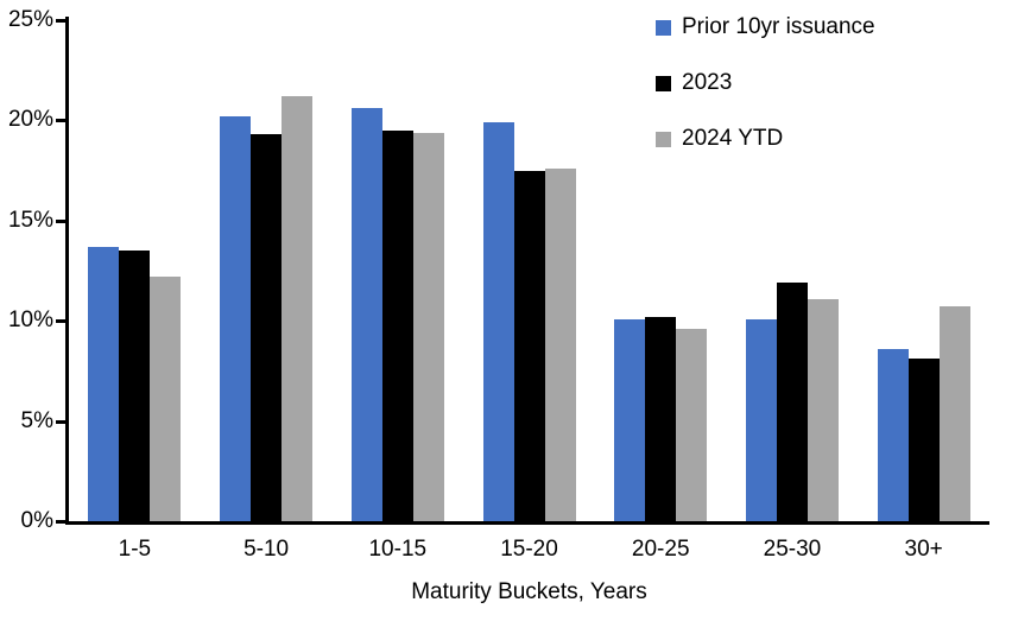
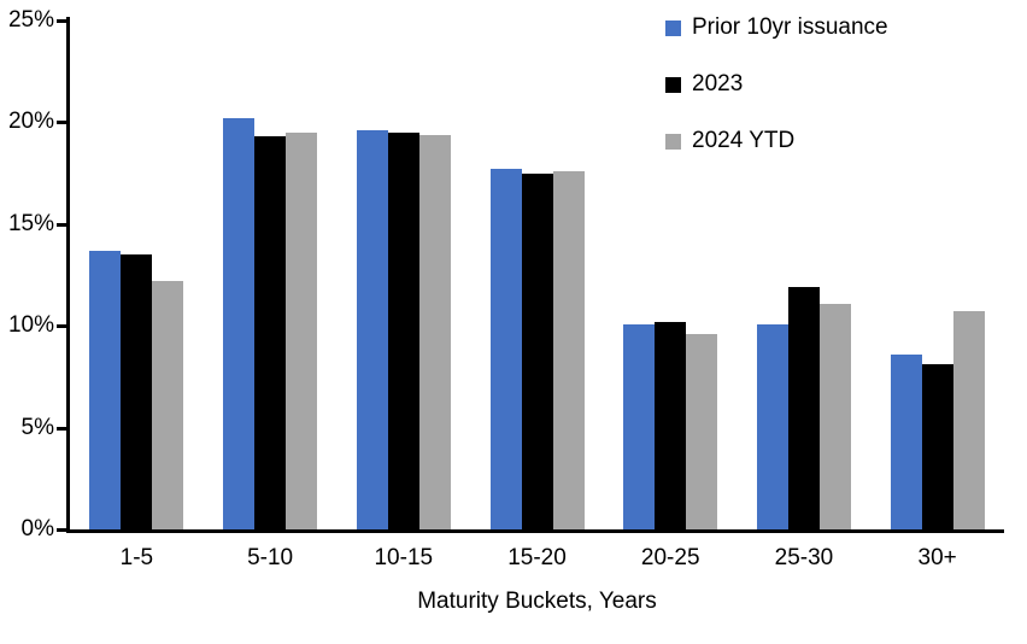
2024 YTD/5-10: 21.2% -> 19.5%
Prior 10yr issuance/10-15: 20.6% -> 19.6%
Prior 10yr issuance/15-20: 19.9% -> 17.7%
